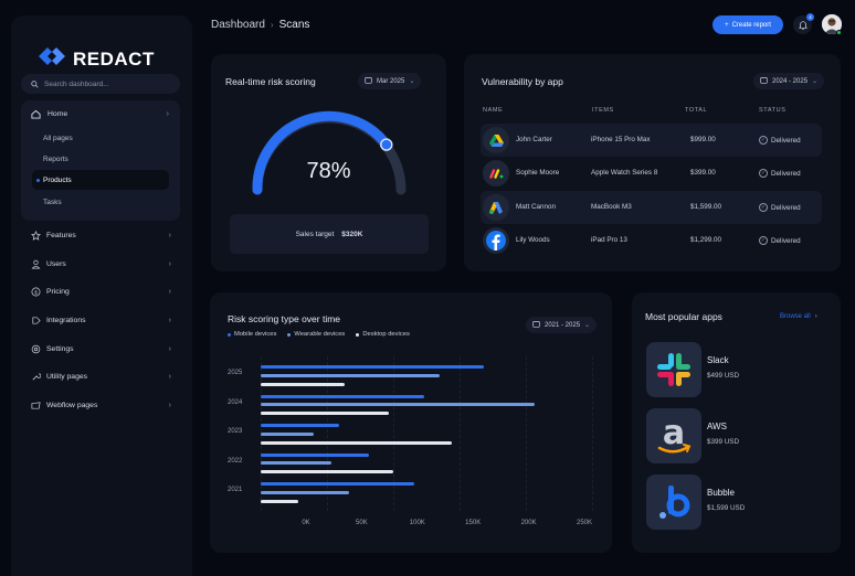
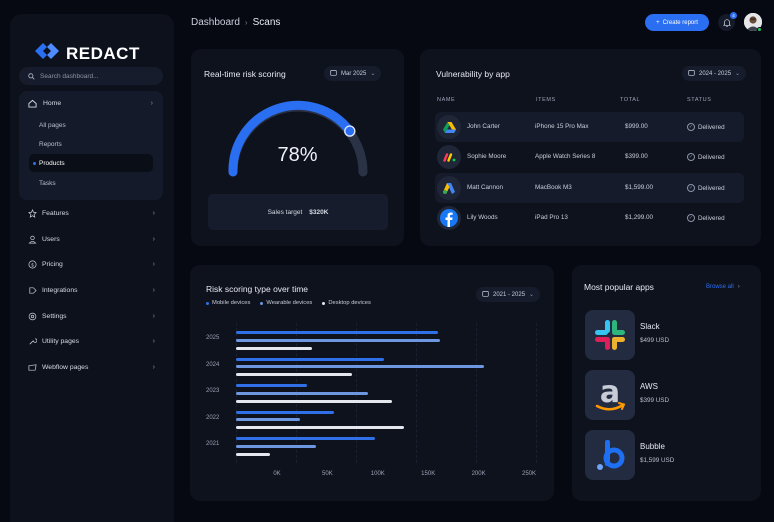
Wearable devices/2025: 140K -> 170K
Wearable devices/2023: 40K -> 110K
Desktop devices/2023: 140K -> 130K
Desktop devices/2022: 100K -> 140K
